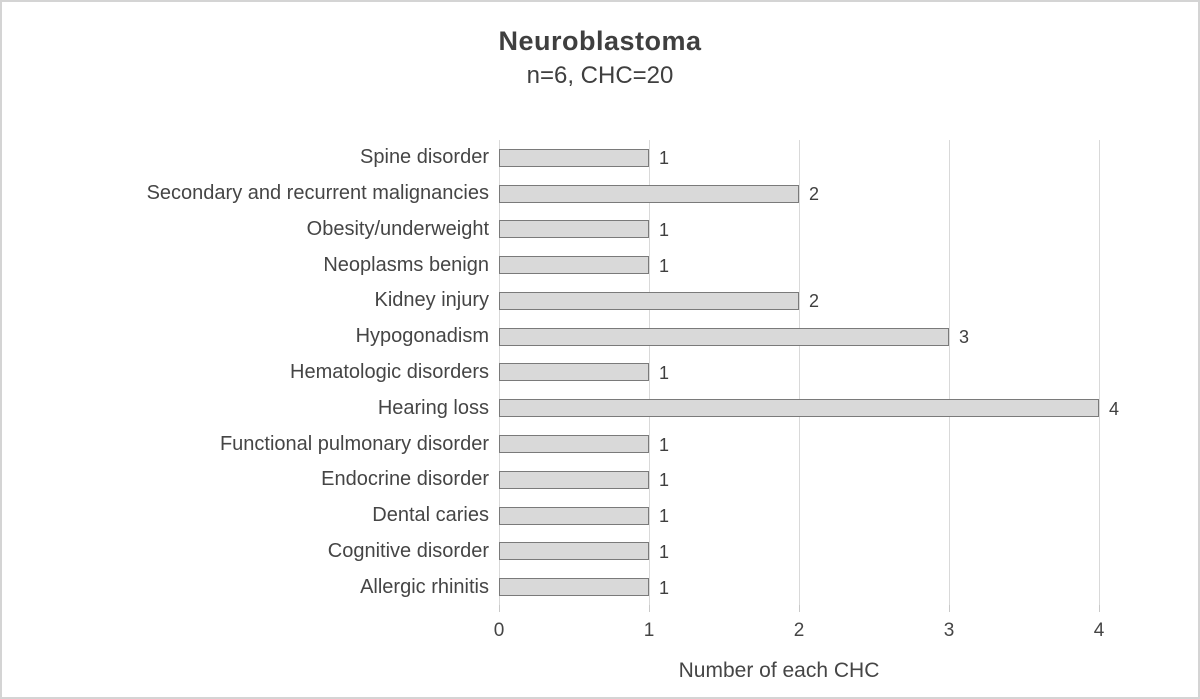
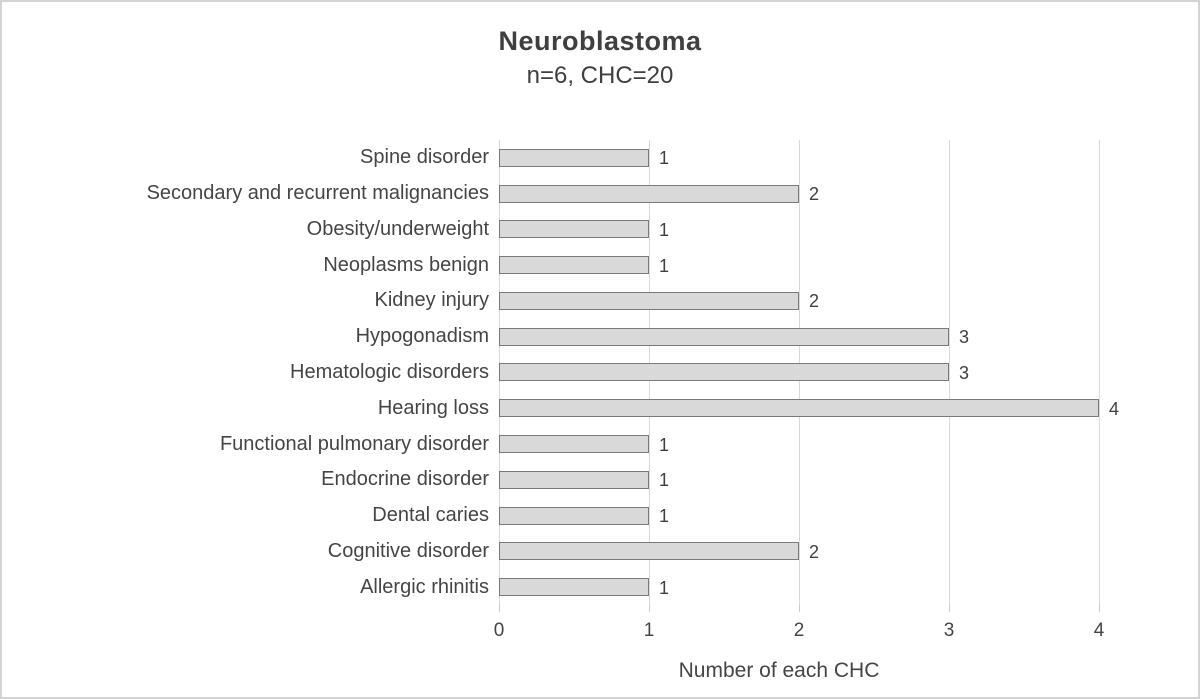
Hematologic disorders: 1 -> 3
Cognitive disorder: 1 -> 2
